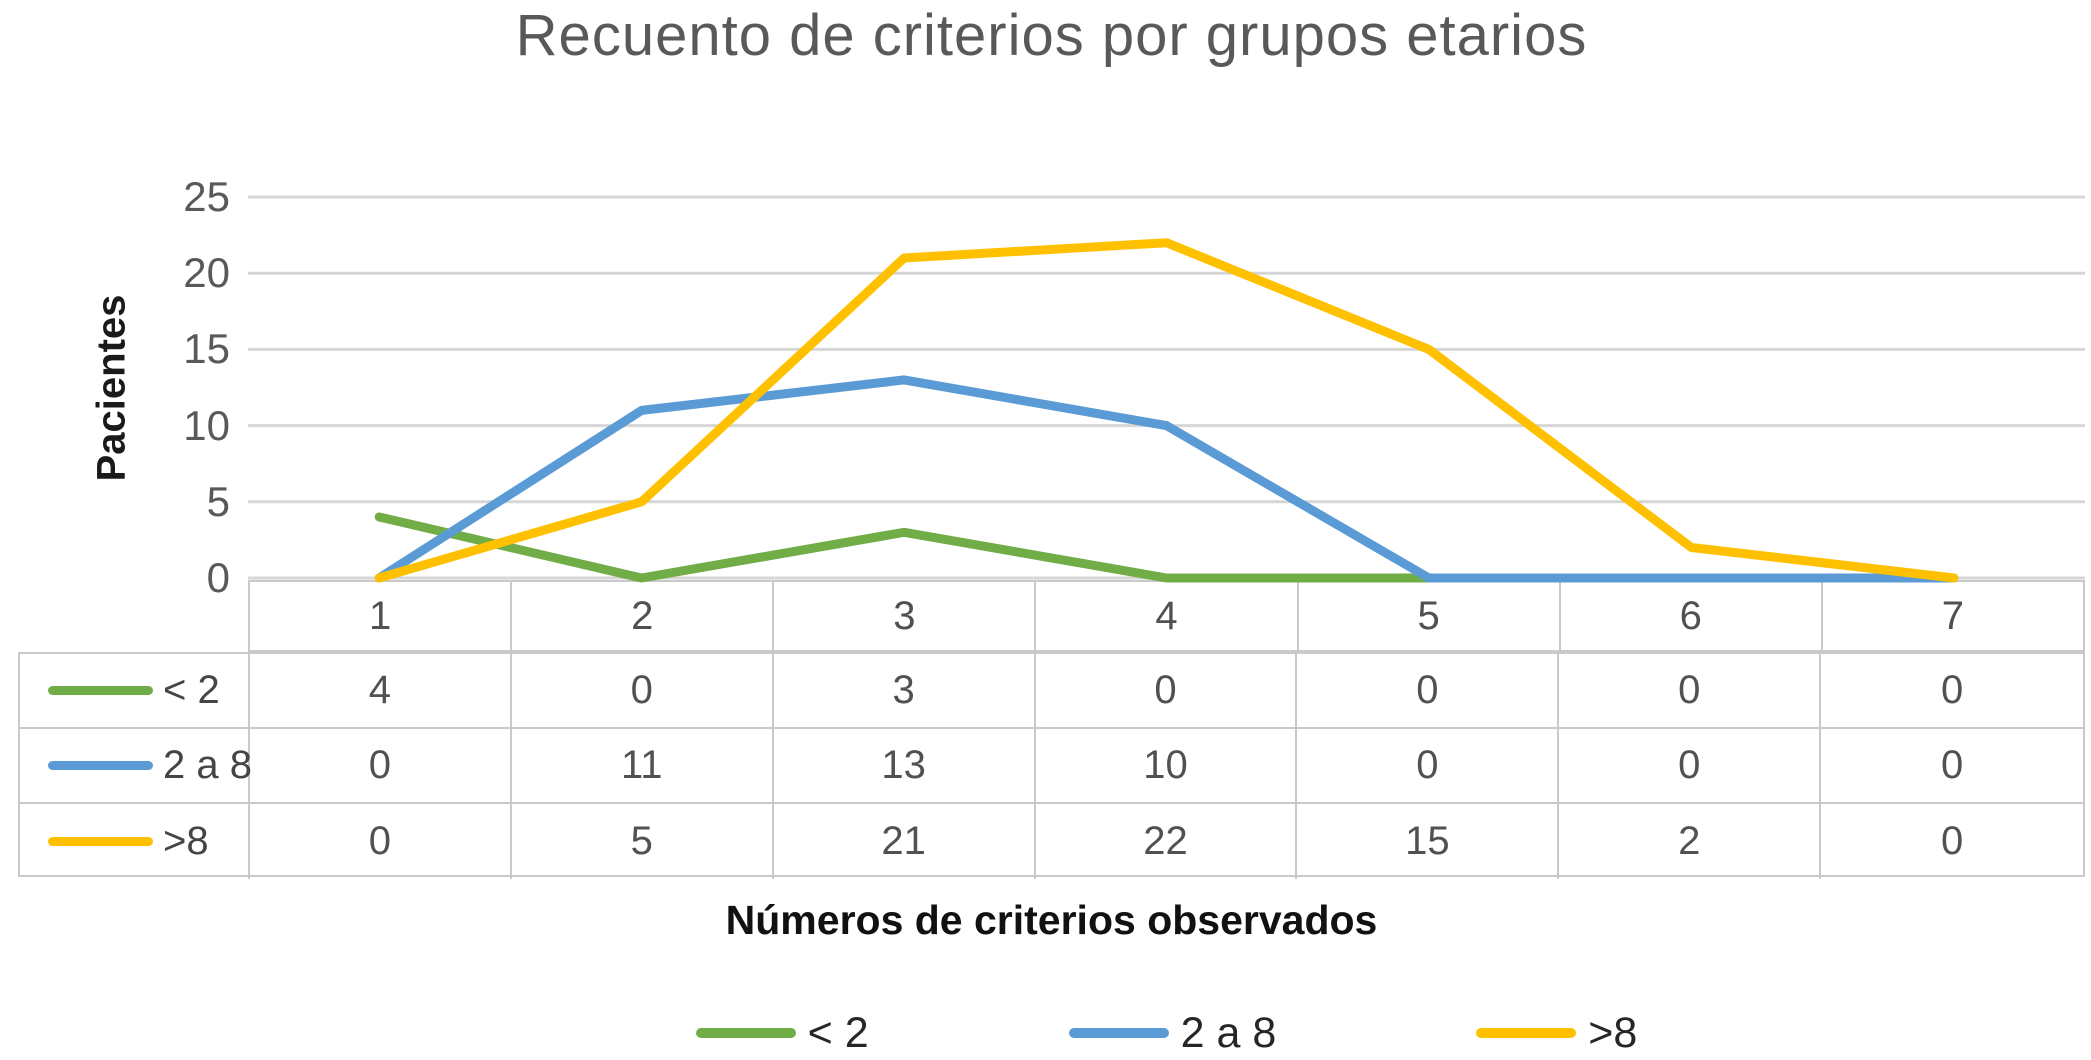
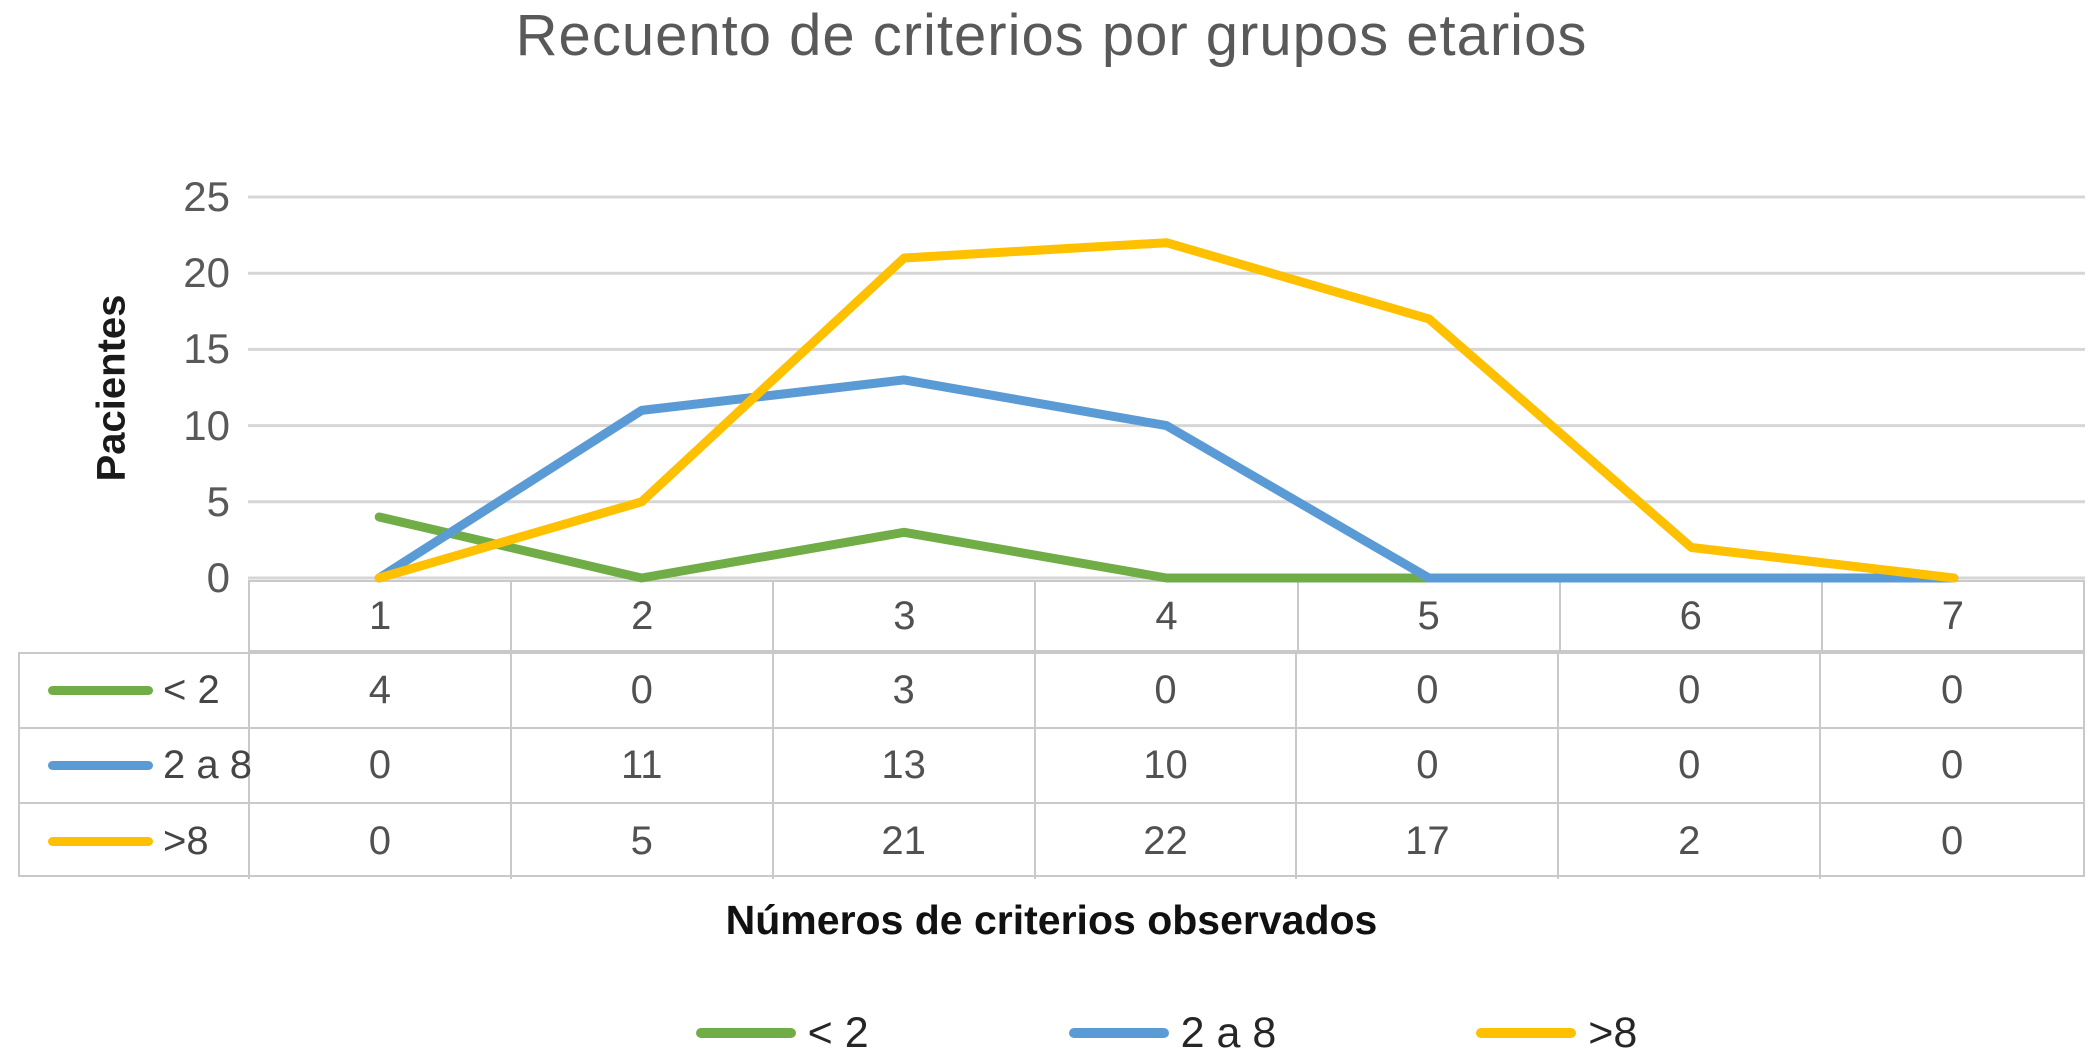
>8/5: 15 -> 17
